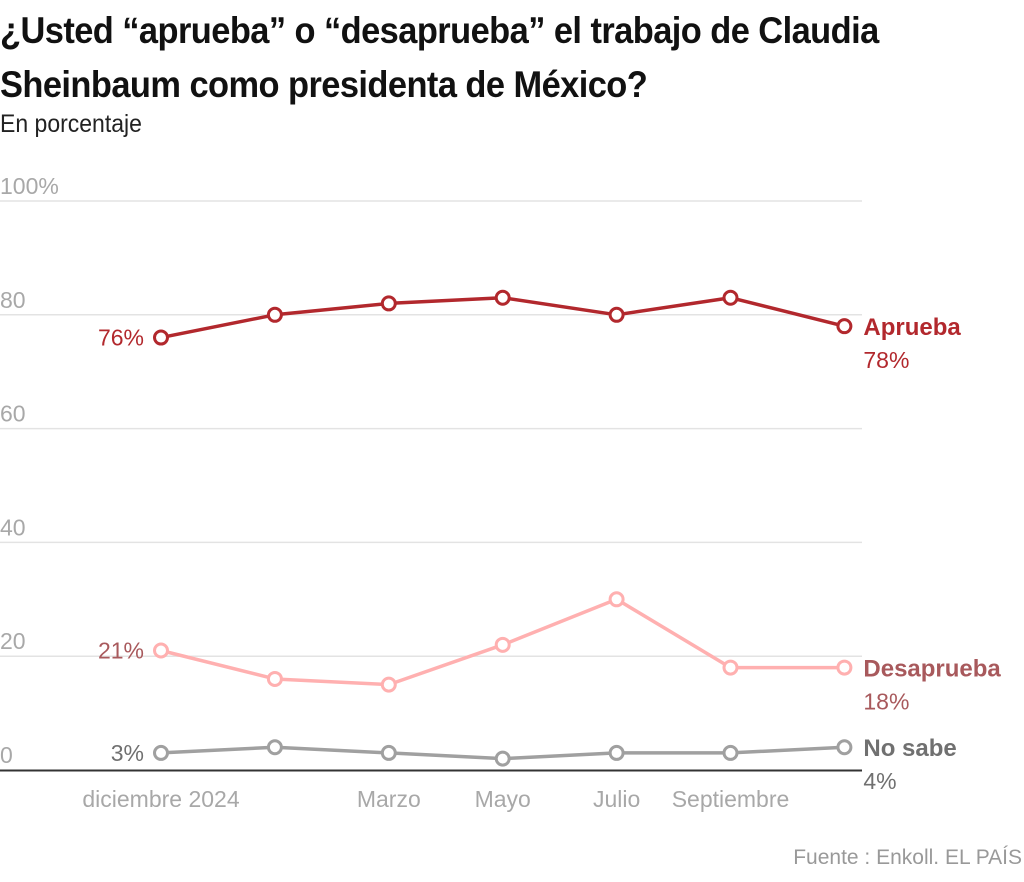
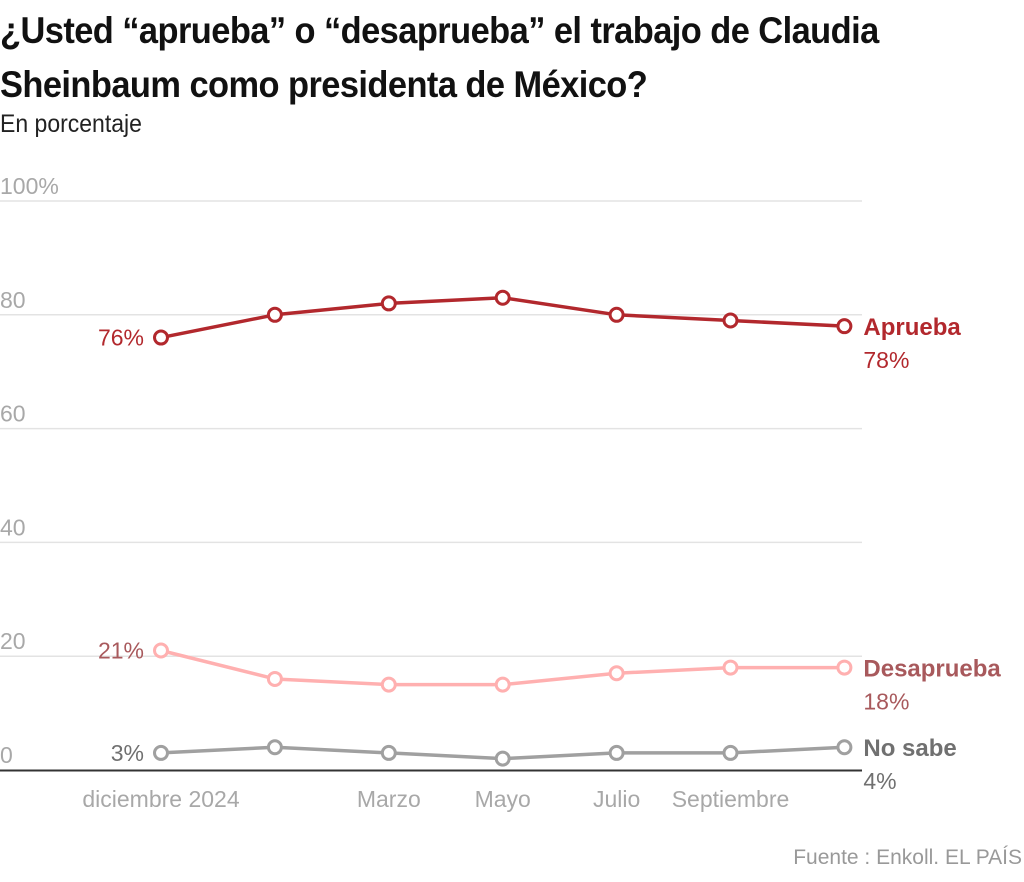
Desaprueba/Mayo: 22% -> 15%
Desaprueba/Julio: 30% -> 17%
Aprueba/Septiembre: 83% -> 79%
